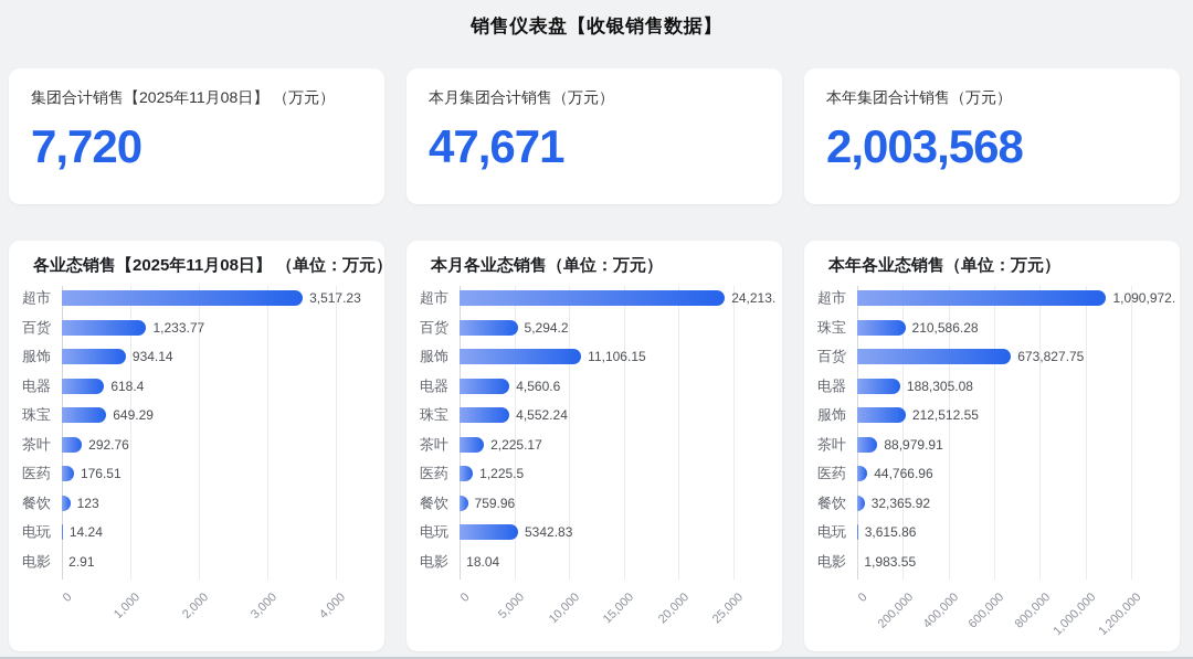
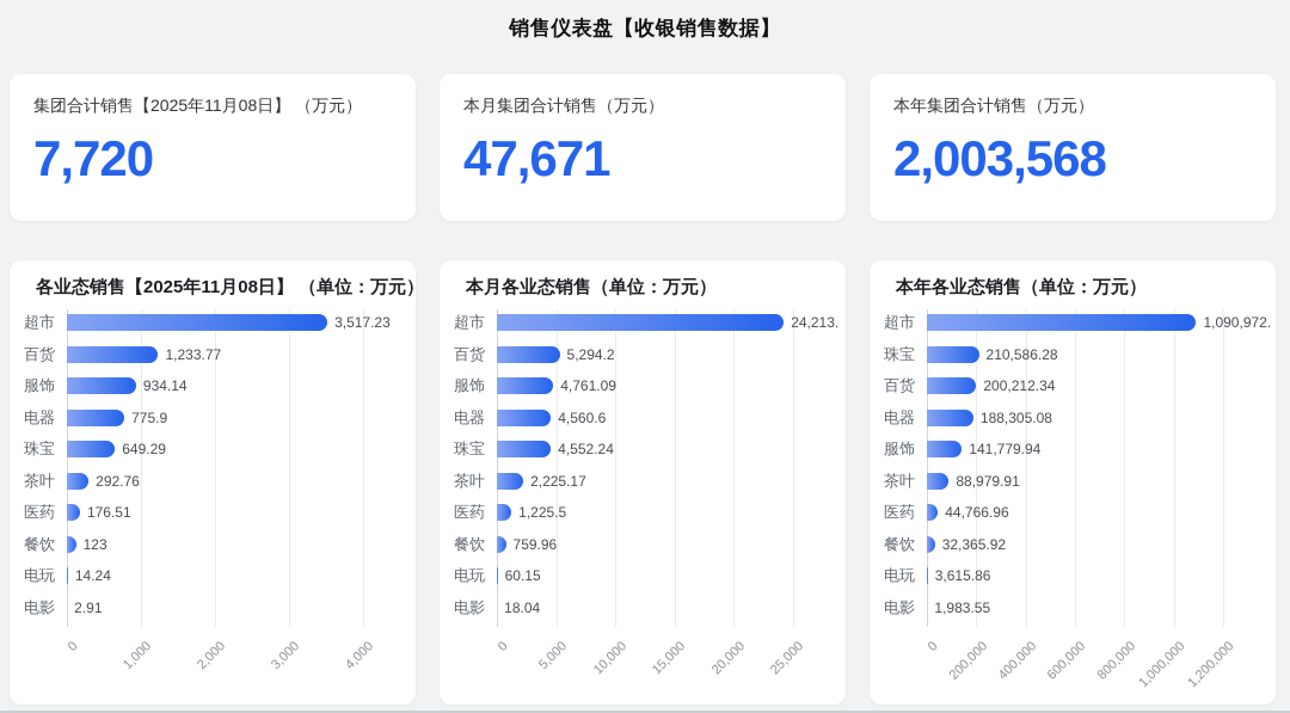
各业态销售【2025年11月08日】 （单位：万元）/电器: 618.4 -> 775.9
本月各业态销售（单位：万元）/服饰: 11,106.15 -> 4,761.09
本月各业态销售（单位：万元）/电玩: 5342.83 -> 60.15
本年各业态销售（单位：万元）/百货: 673,827.75 -> 200,212.34
本年各业态销售（单位：万元）/服饰: 212,512.55 -> 141,779.94
